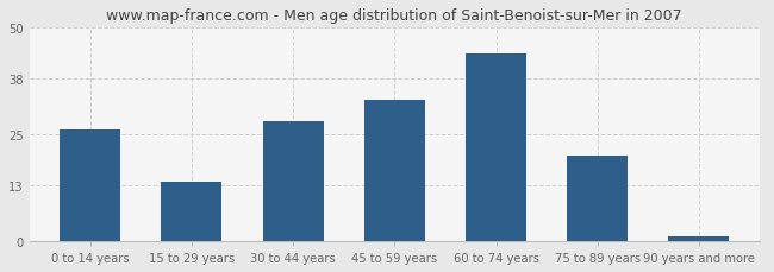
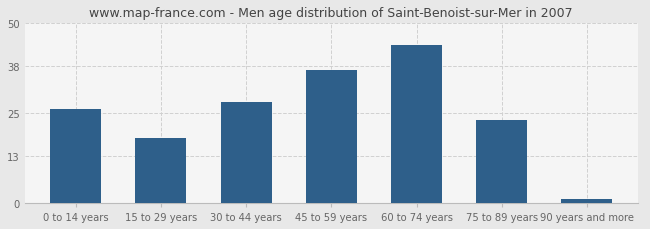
15 to 29 years: 14 -> 18
45 to 59 years: 33 -> 37
75 to 89 years: 20 -> 23
